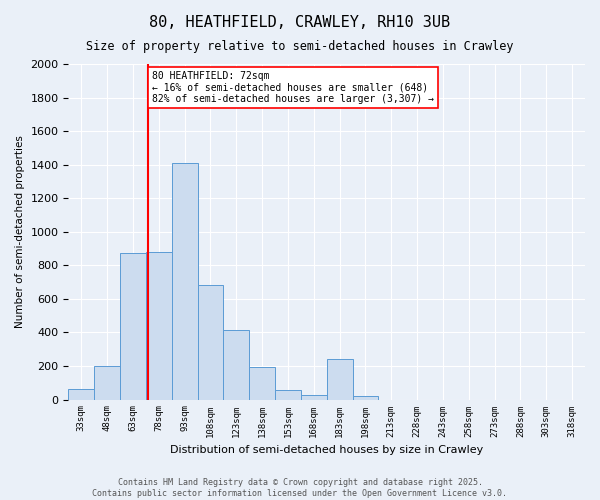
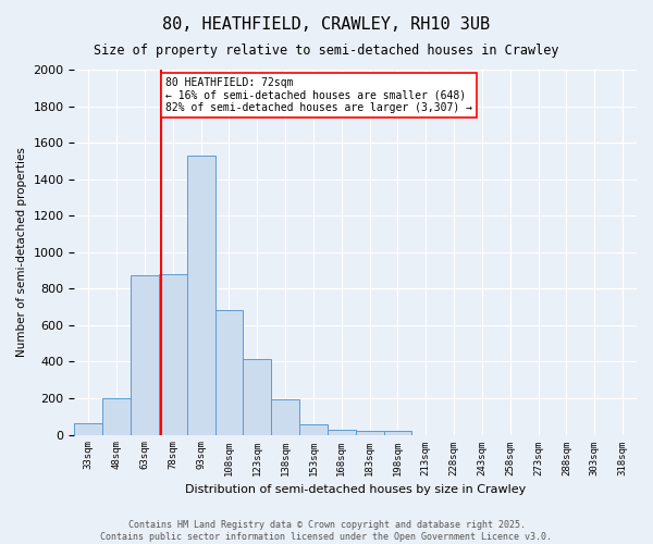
93sqm: 1410 -> 1530
183sqm: 240 -> 20
